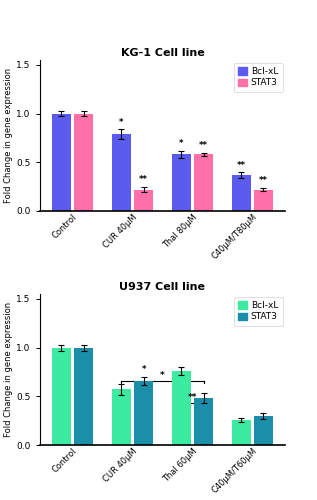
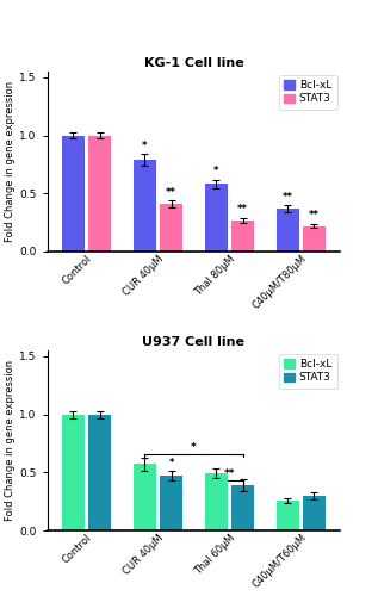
KG-1 Cell line/STAT3/CUR 40μM: 0.22 -> 0.41
KG-1 Cell line/STAT3/Thal 80μM: 0.58 -> 0.27
U937 Cell line/STAT3/CUR 40μM: 0.66 -> 0.47
U937 Cell line/Bcl-xL/Thal 60μM: 0.76 -> 0.49
U937 Cell line/STAT3/Thal 60μM: 0.48 -> 0.39
